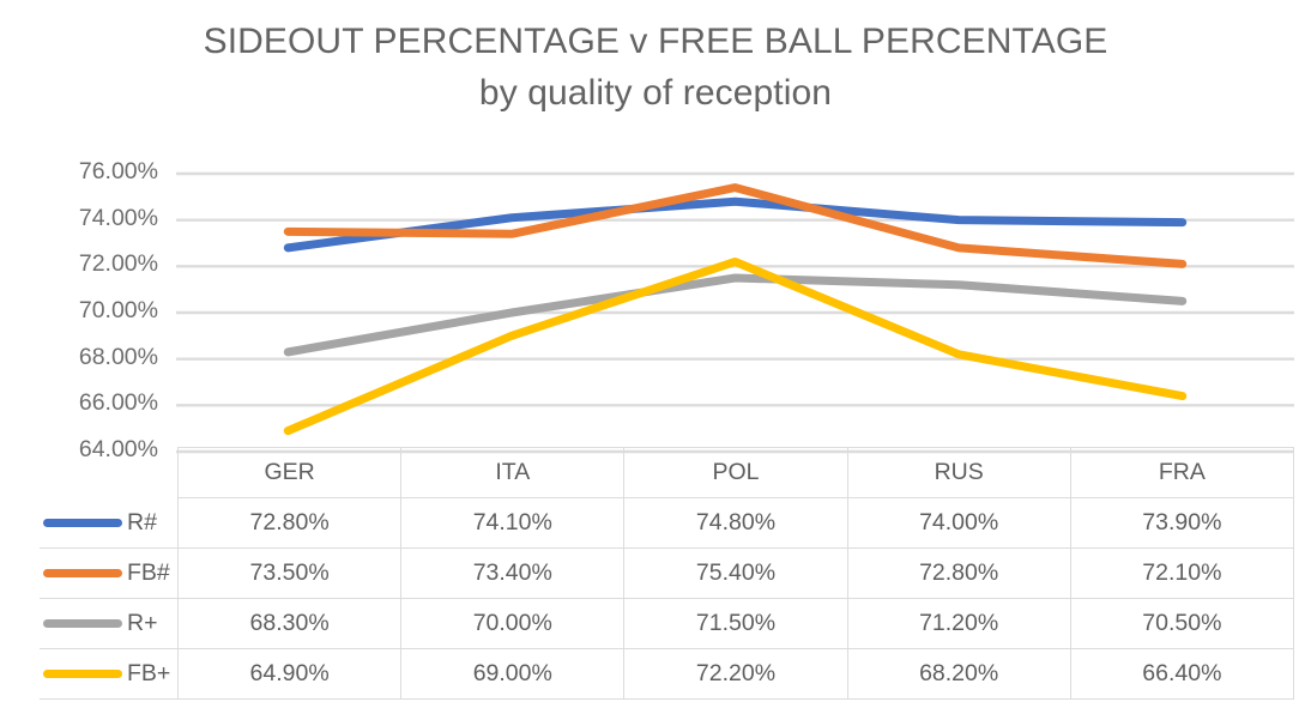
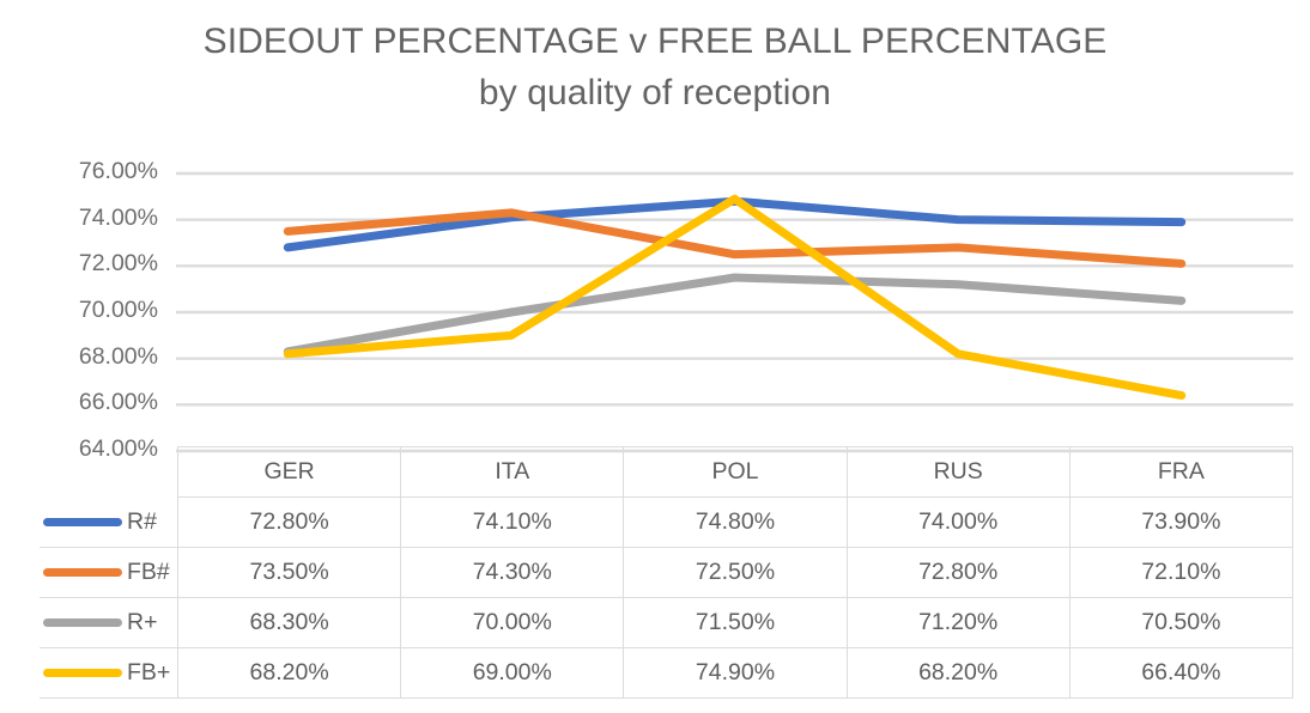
FB+/GER: 64.90% -> 68.20%
FB#/ITA: 73.40% -> 74.30%
FB#/POL: 75.40% -> 72.50%
FB+/POL: 72.20% -> 74.90%
